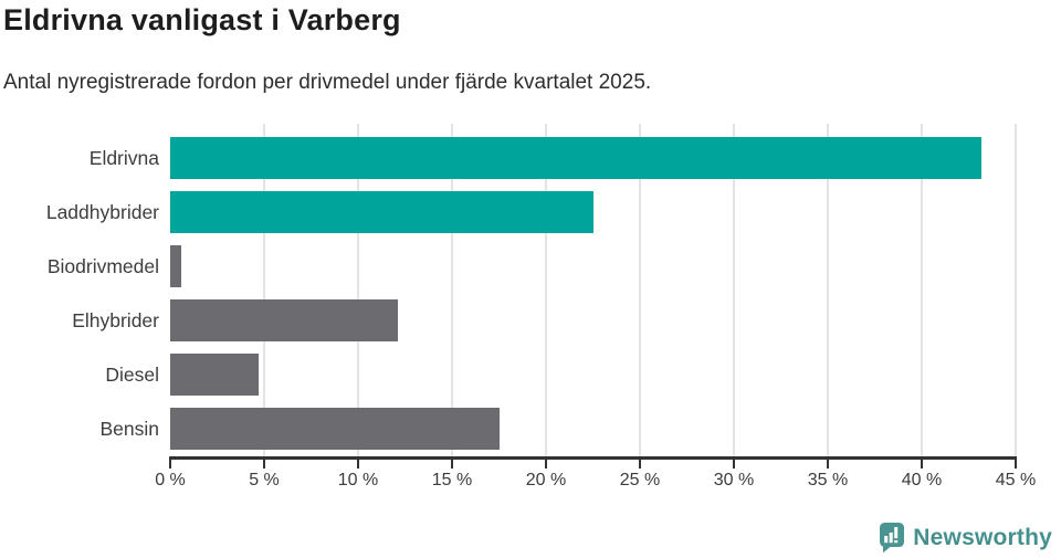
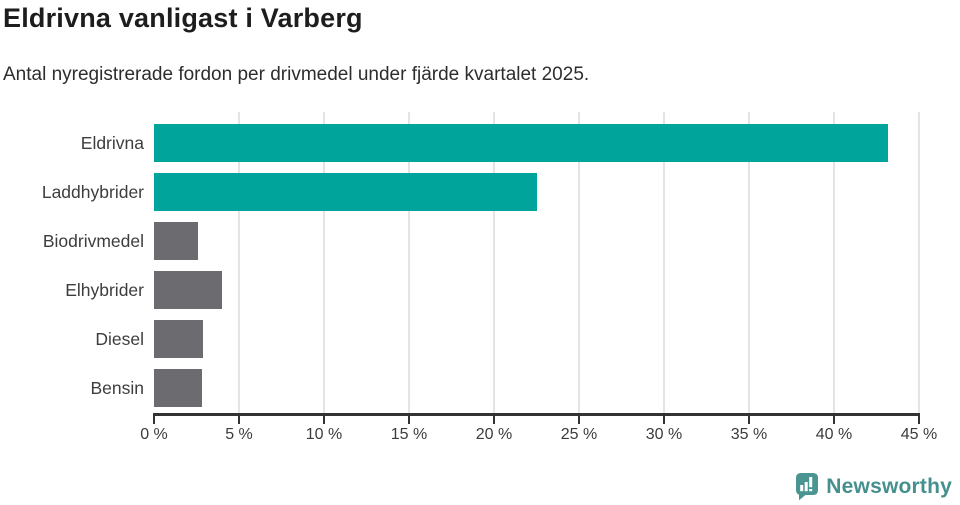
Biodrivmedel: 0.6% -> 2.6%
Elhybrider: 12.1% -> 4.0%
Diesel: 4.7% -> 2.9%
Bensin: 17.5% -> 2.8%
